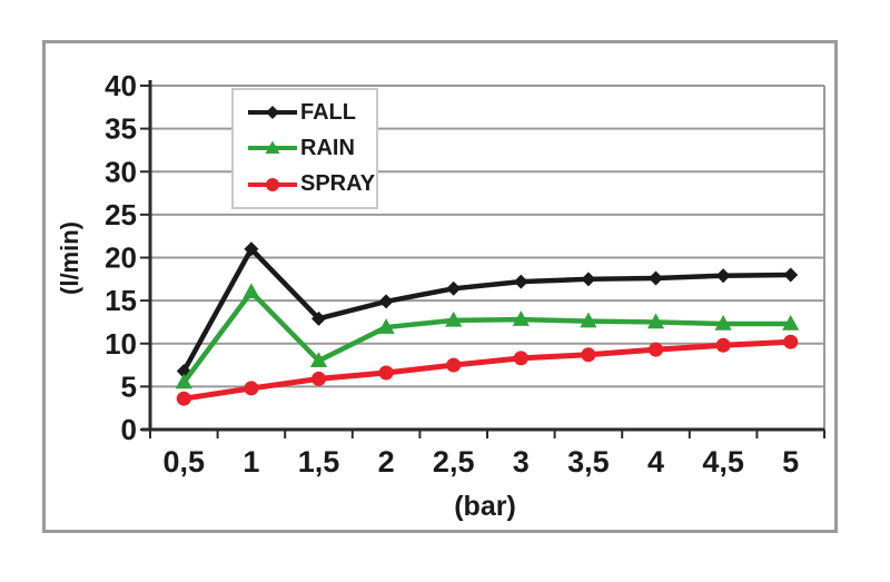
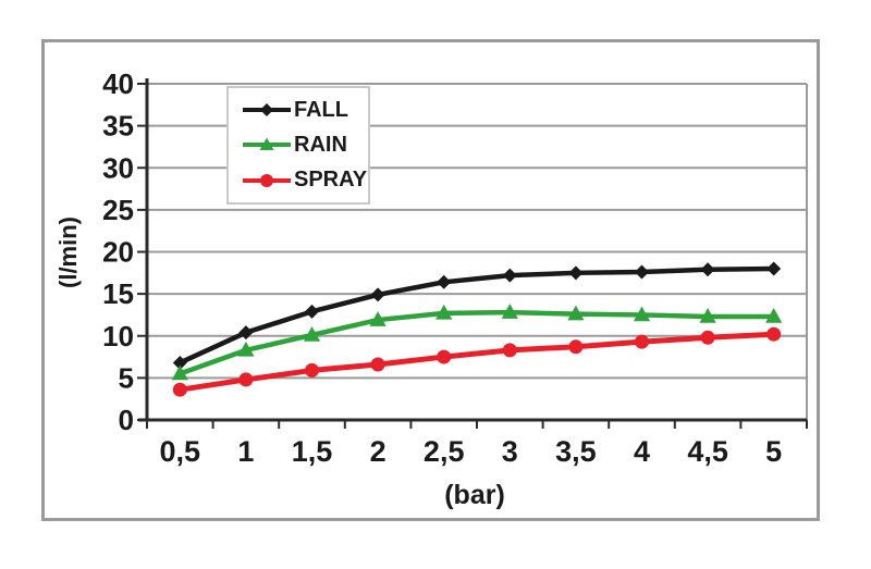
FALL/1: 21 -> 10
RAIN/1: 16 -> 8
RAIN/1,5: 8 -> 10
